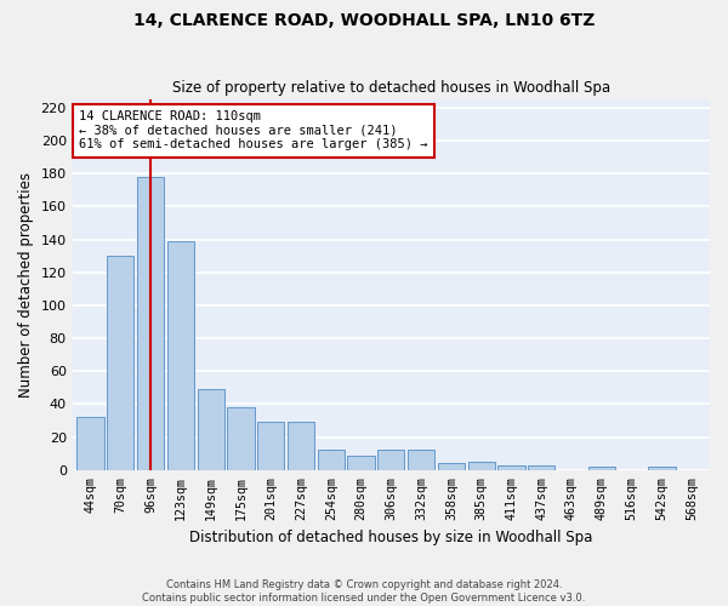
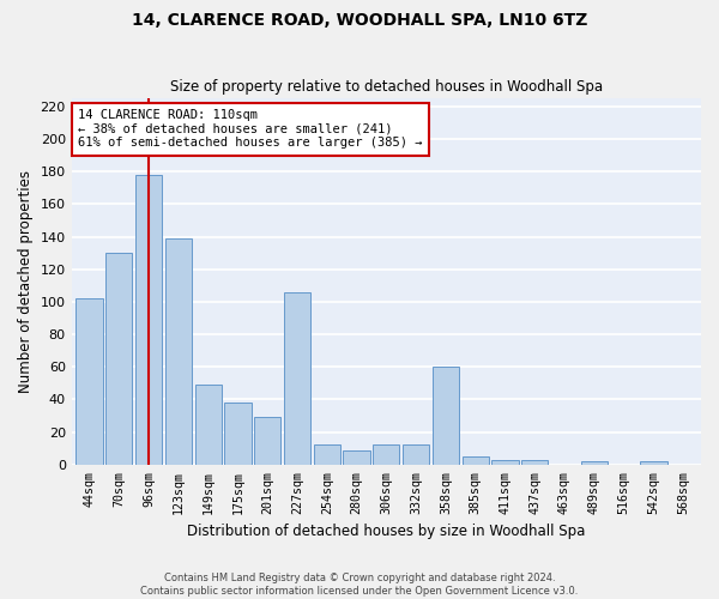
44sqm: 32 -> 102
227sqm: 29 -> 106
358sqm: 4 -> 60
